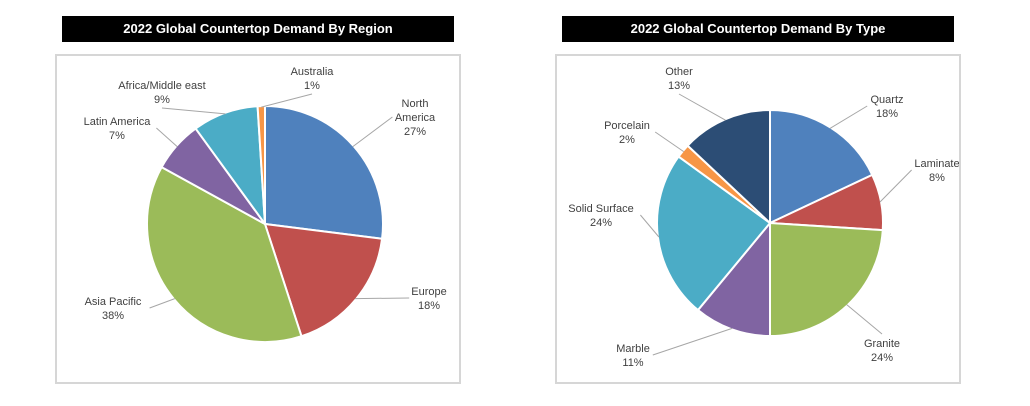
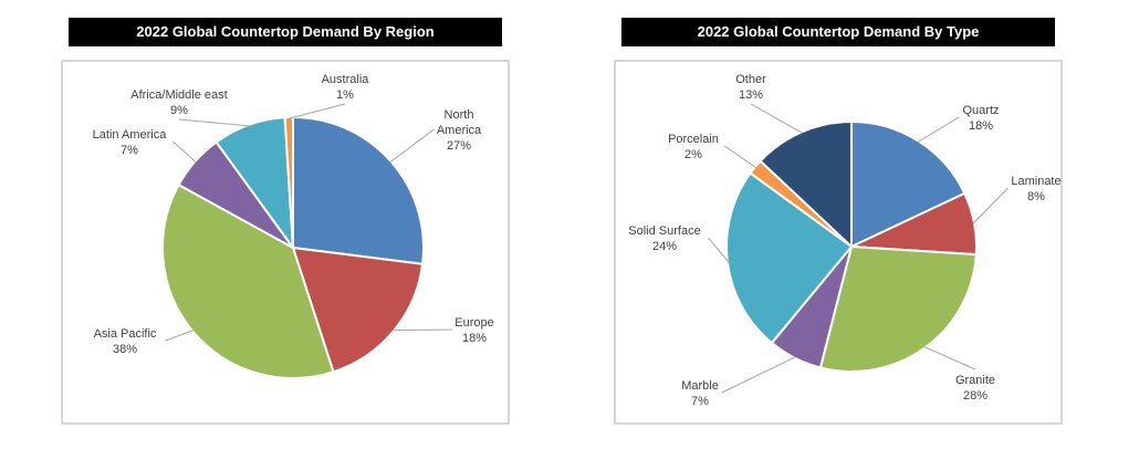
2022 Global Countertop Demand By Type/Granite: 24% -> 28%
2022 Global Countertop Demand By Type/Marble: 11% -> 7%
